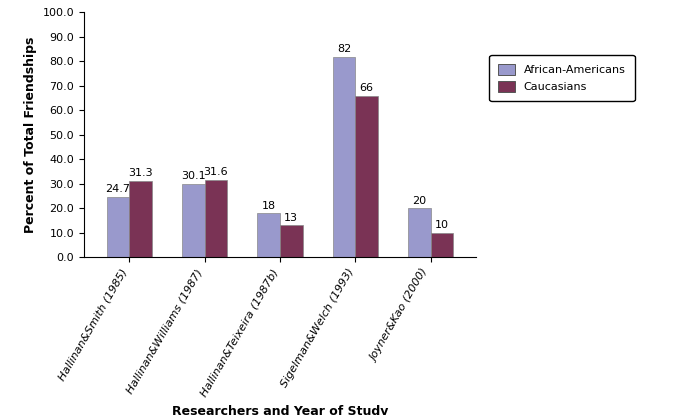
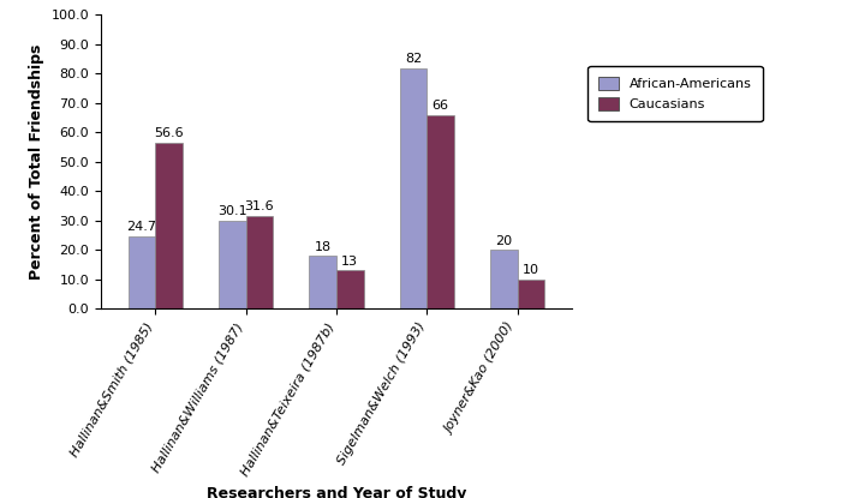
Caucasians/Hallinan&Smith (1985): 31.3 -> 56.6
